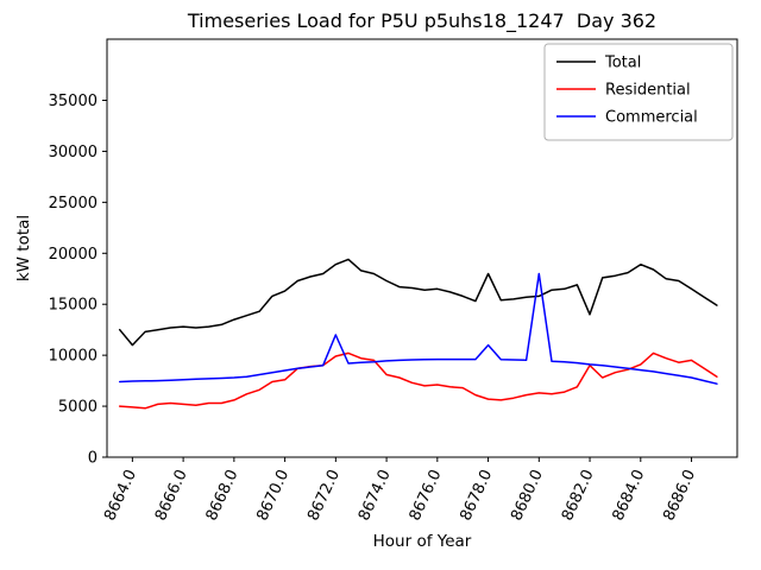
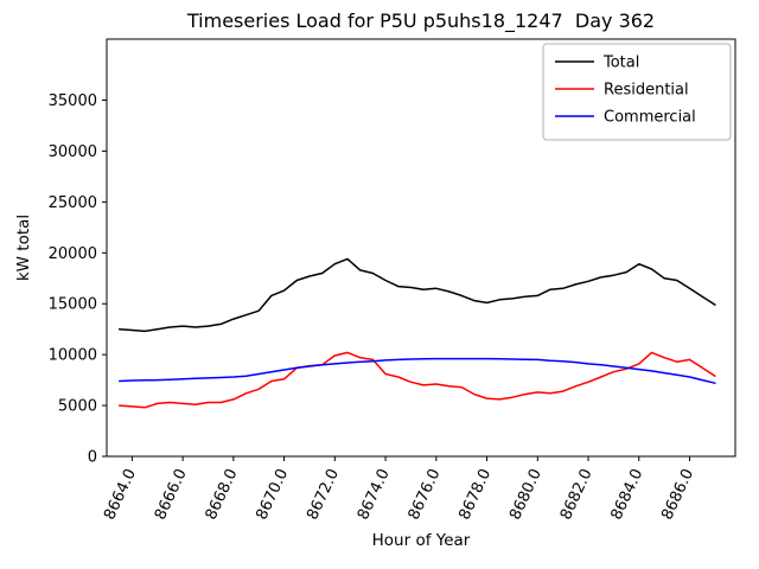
Total/8664.0: 11000 -> 12000
Commercial/8672.0: 12000 -> 9000
Total/8678.0: 18000 -> 15000
Commercial/8678.0: 11000 -> 10000
Commercial/8680.0: 18000 -> 10000
Total/8682.0: 14000 -> 17000
Residential/8682.0: 9000 -> 7000
